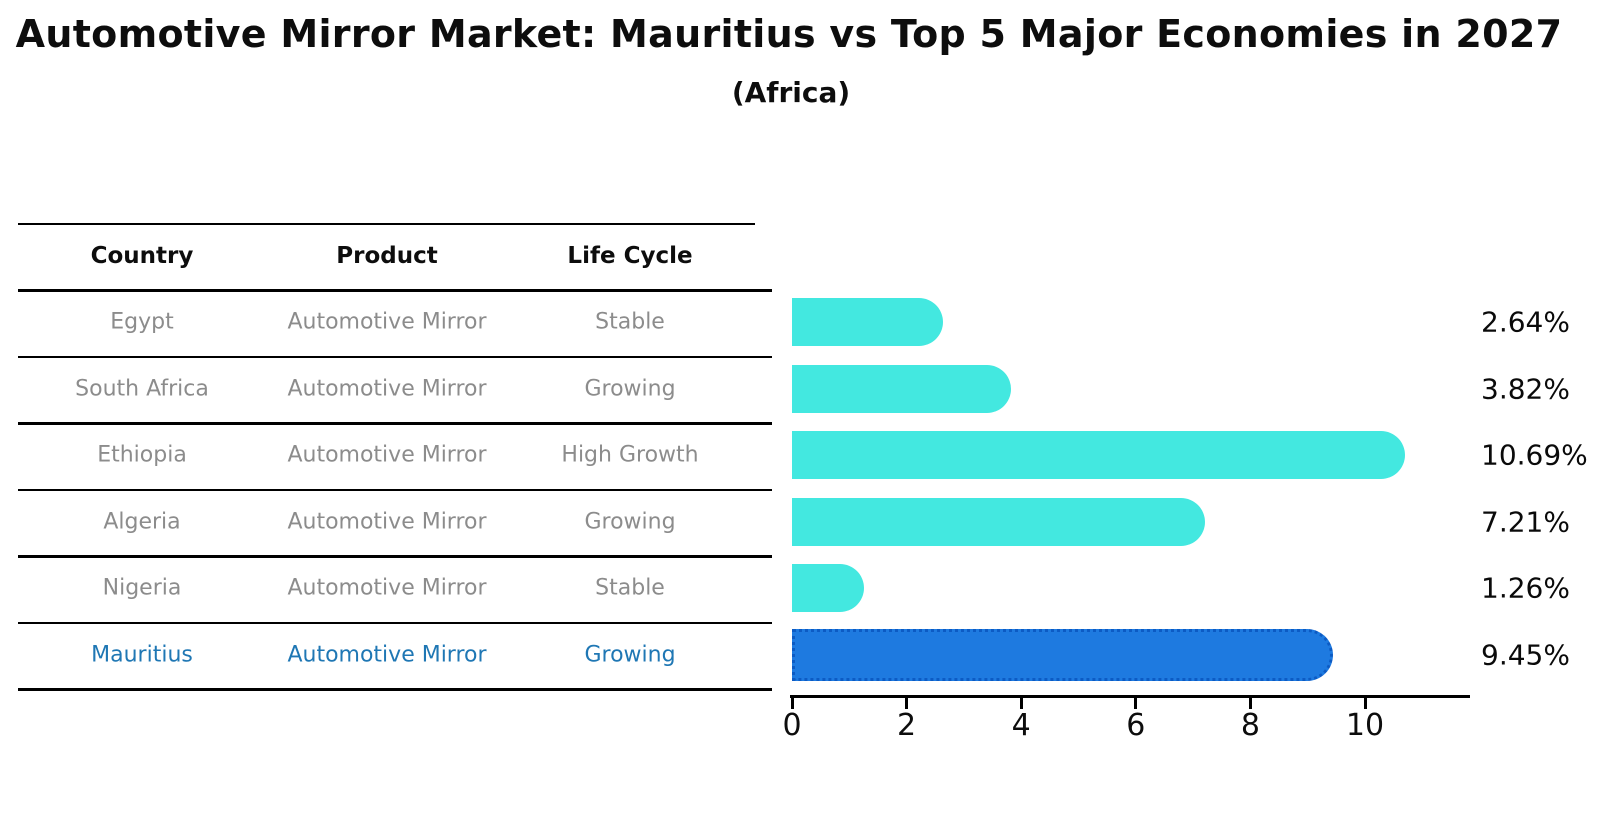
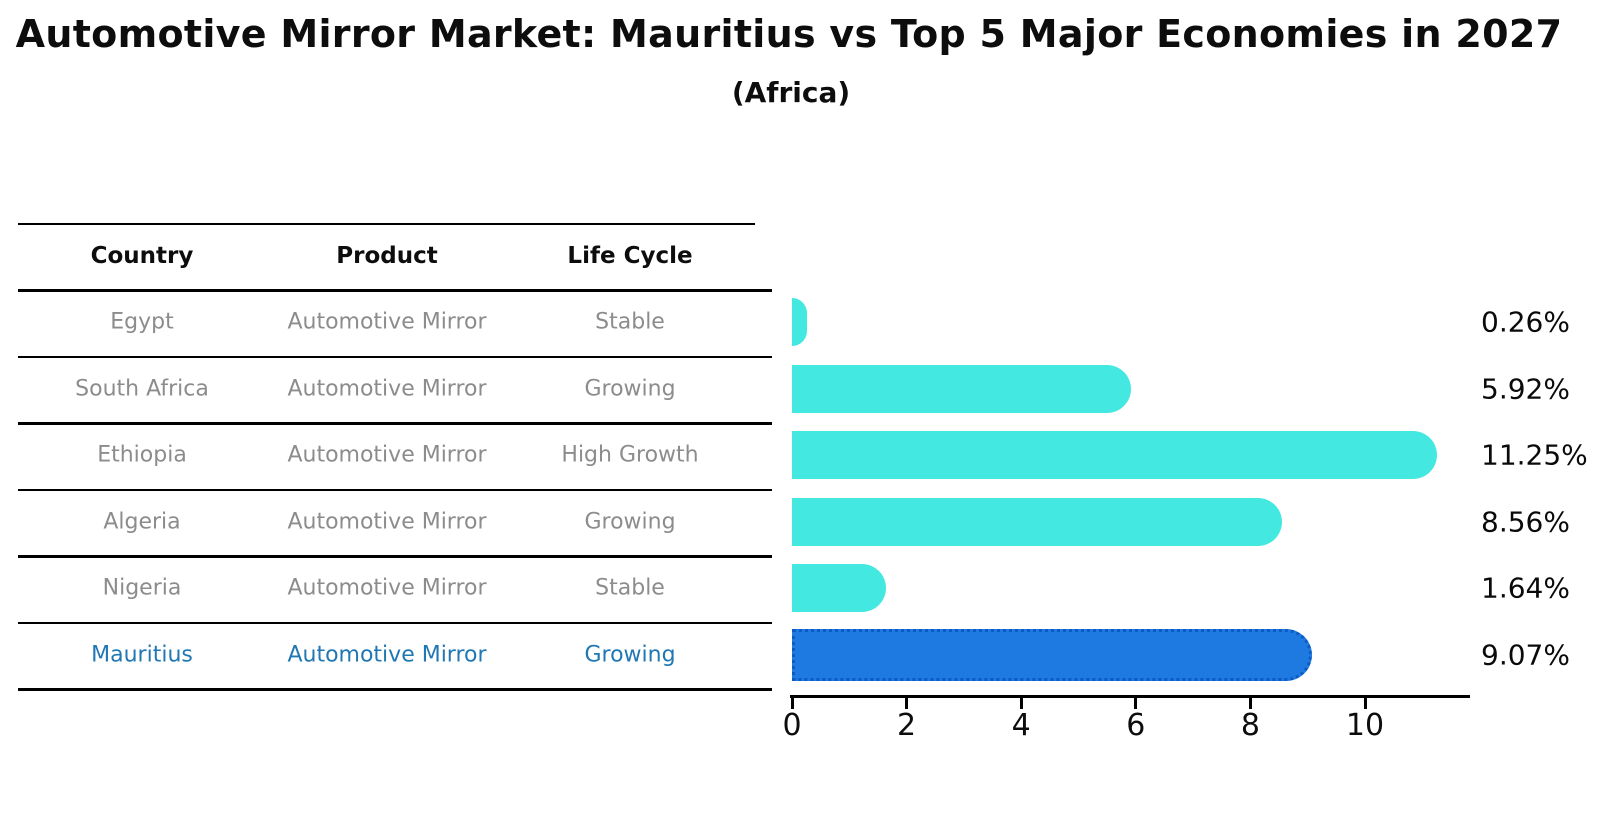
Egypt: 2.64% -> 0.26%
South Africa: 3.82% -> 5.92%
Ethiopia: 10.69% -> 11.25%
Algeria: 7.21% -> 8.56%
Nigeria: 1.26% -> 1.64%
Mauritius: 9.45% -> 9.07%
